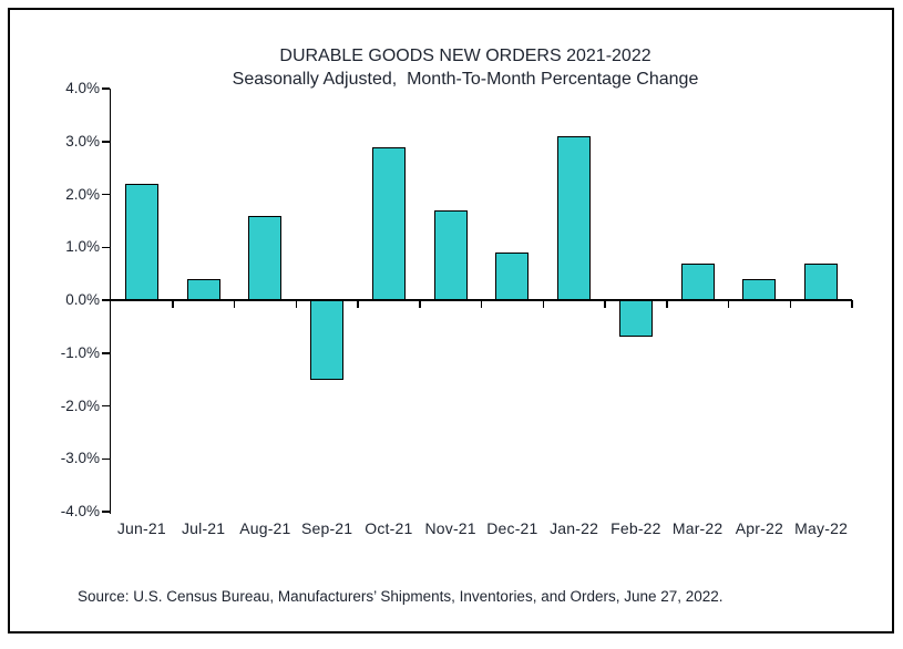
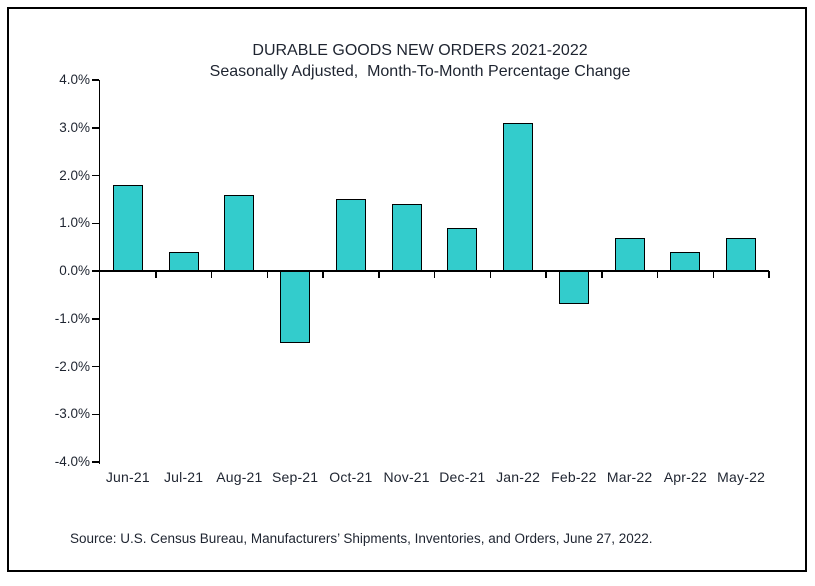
Jun-21: 2.2% -> 1.8%
Oct-21: 2.9% -> 1.5%
Nov-21: 1.7% -> 1.4%
